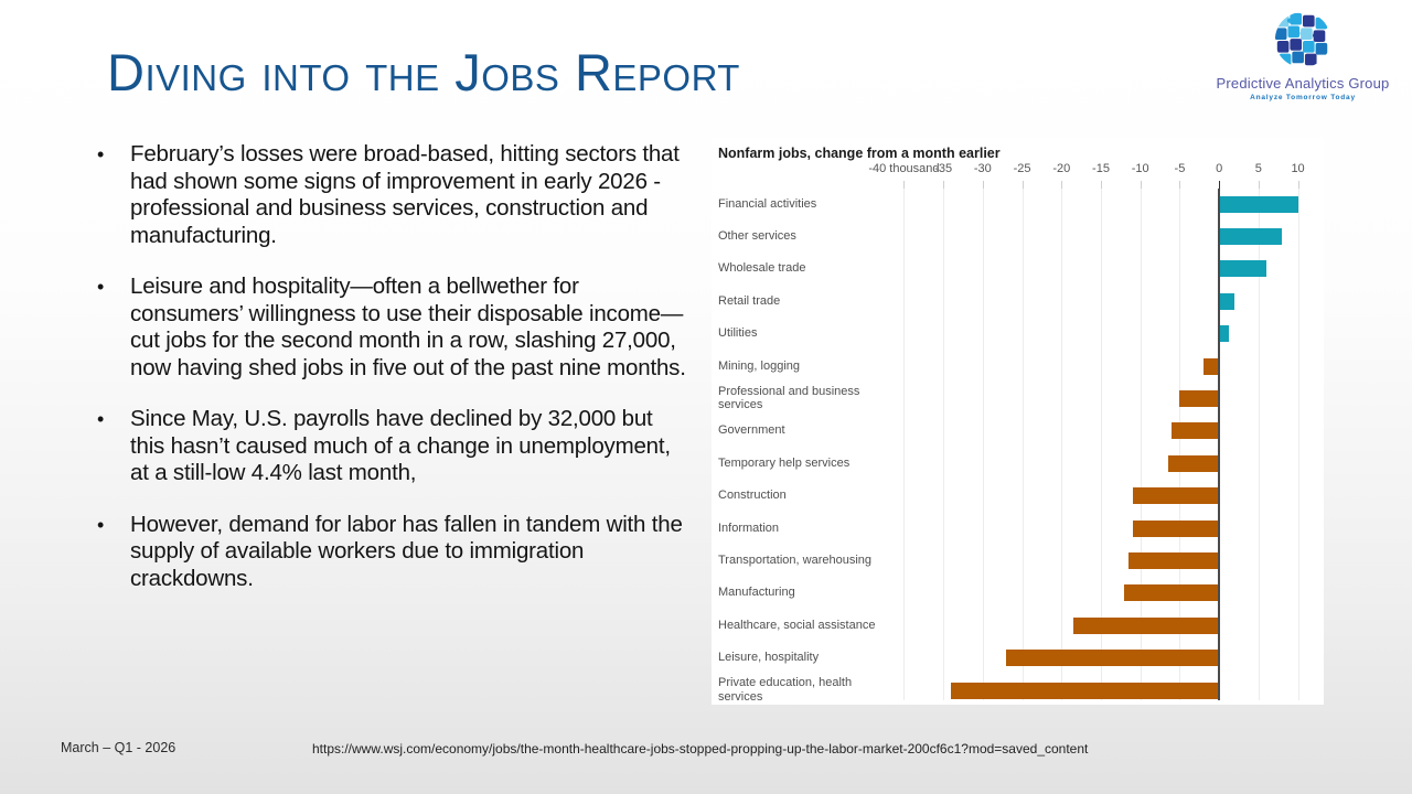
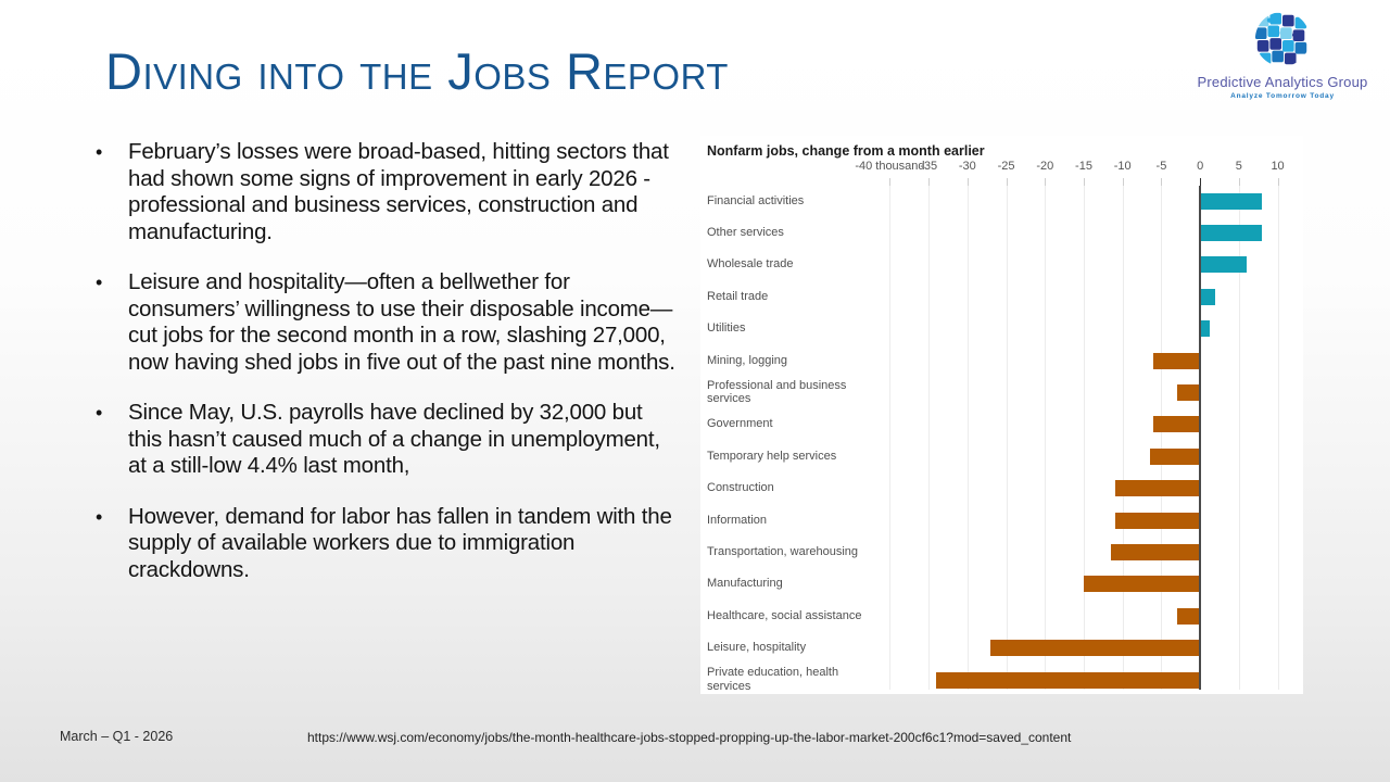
Financial activities: 10 -> 8
Mining, logging: -2 -> -6
Professional and business services: -5 -> -3
Manufacturing: -12 -> -15
Healthcare, social assistance: -18 -> -3
